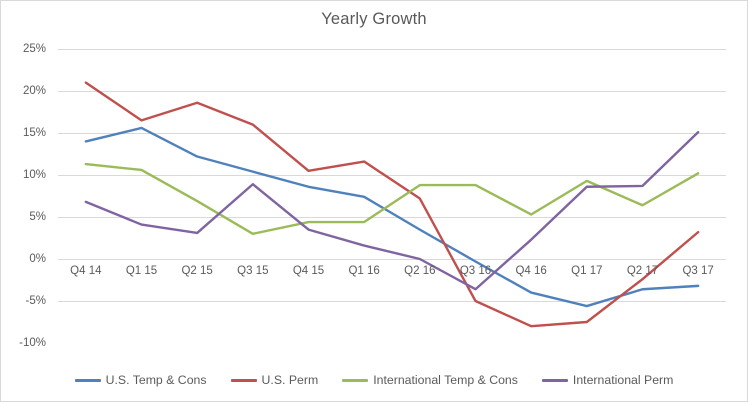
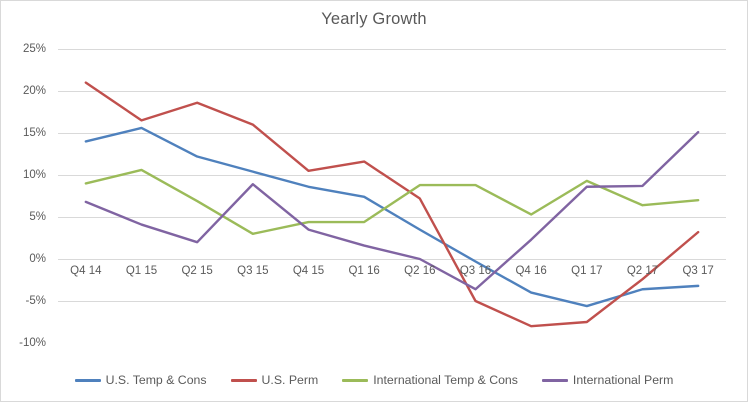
International Temp & Cons/Q4 14: 11% -> 9%
International Perm/Q2 15: 3% -> 2%
International Temp & Cons/Q3 17: 10% -> 7%
